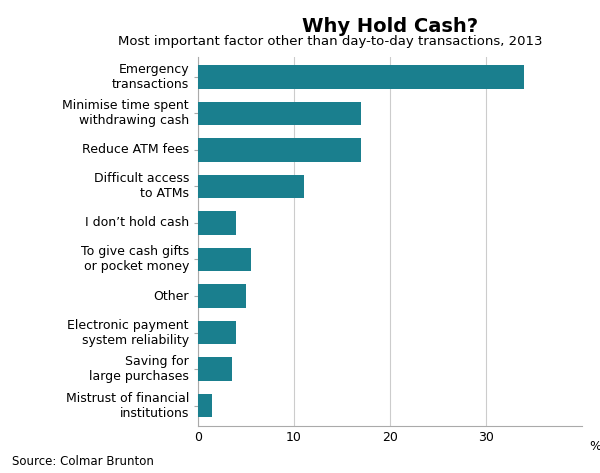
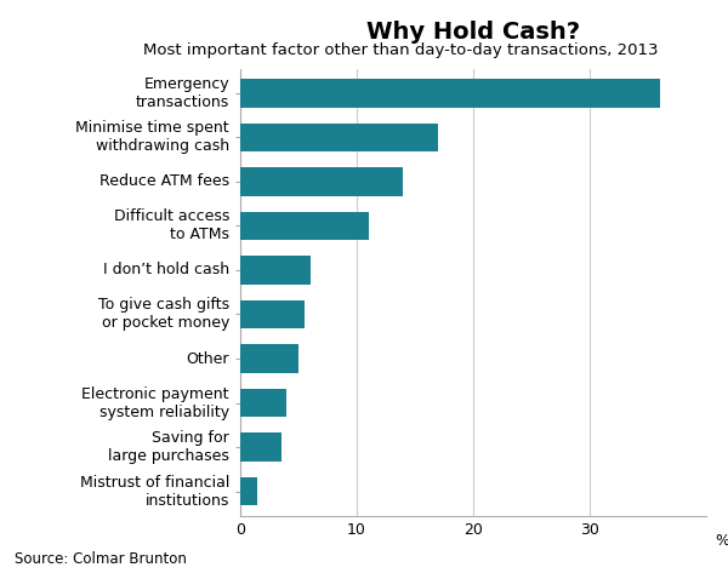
Emergency transactions: 34.0 -> 36.0
Reduce ATM fees: 17.0 -> 14.0
I don’t hold cash: 4.0 -> 6.0
